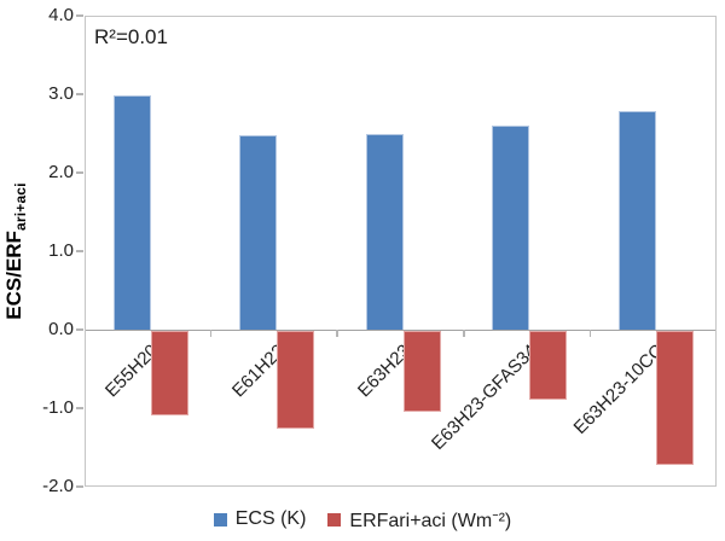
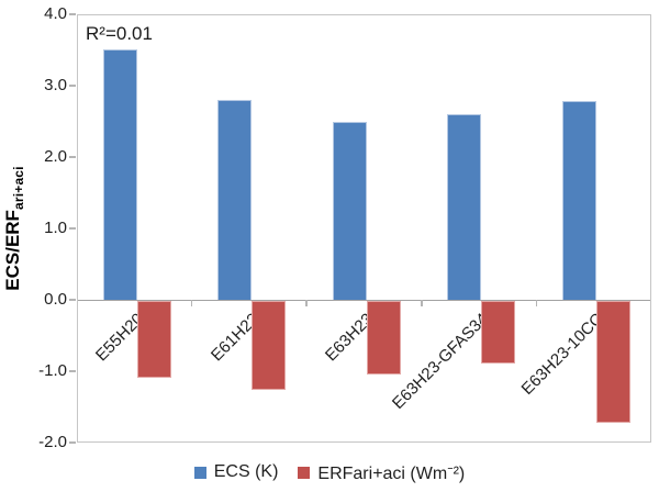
ECS (K)/E55H20: 3.0 -> 3.5
ECS (K)/E61H22: 2.5 -> 2.8
